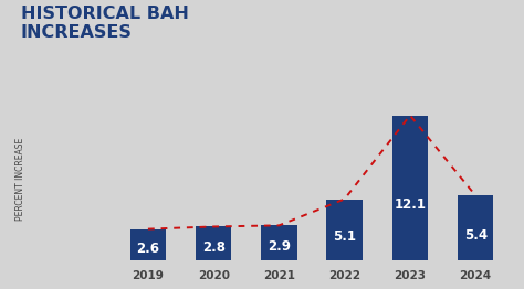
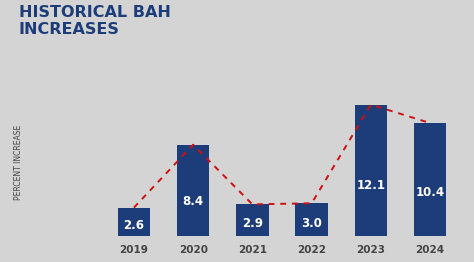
2020: 2.8 -> 8.4
2022: 5.1 -> 3.0
2024: 5.4 -> 10.4
